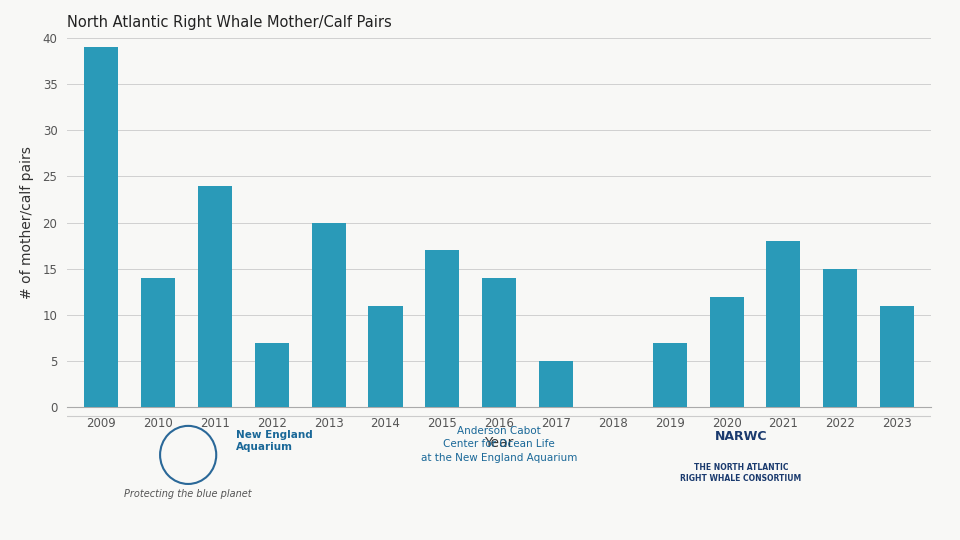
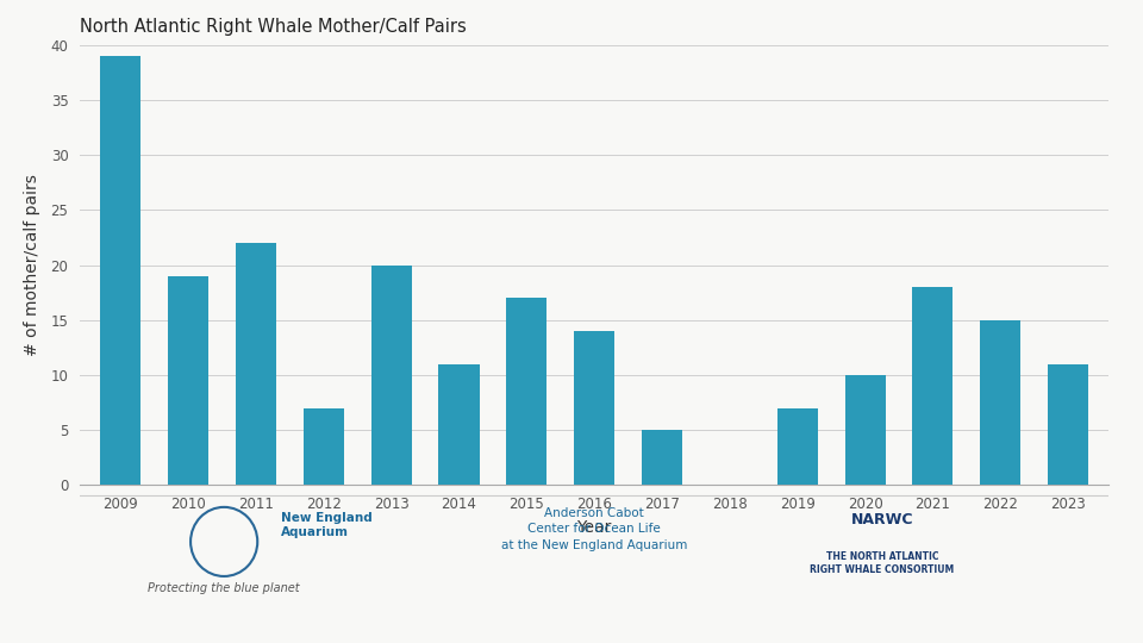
2010: 14 -> 19
2011: 24 -> 22
2020: 12 -> 10
